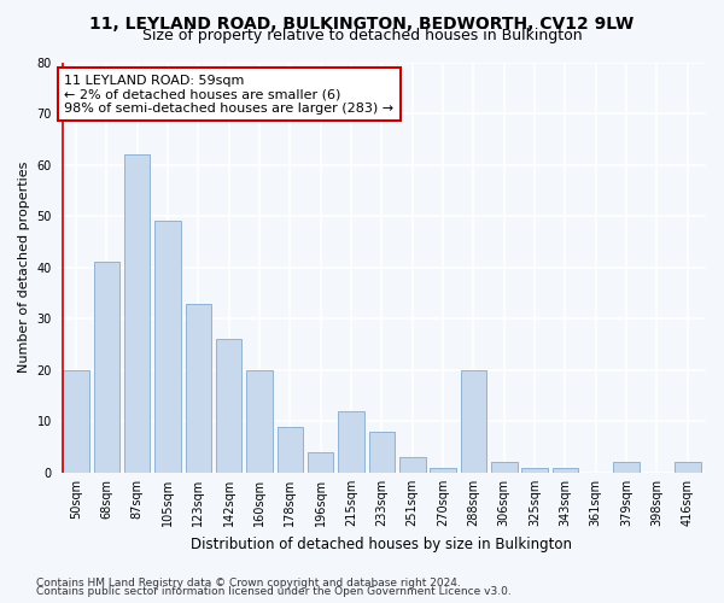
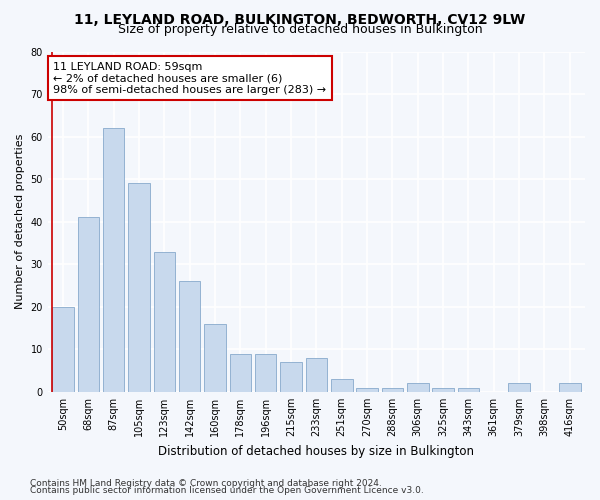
160sqm: 20 -> 16
196sqm: 4 -> 9
215sqm: 12 -> 7
288sqm: 20 -> 1
